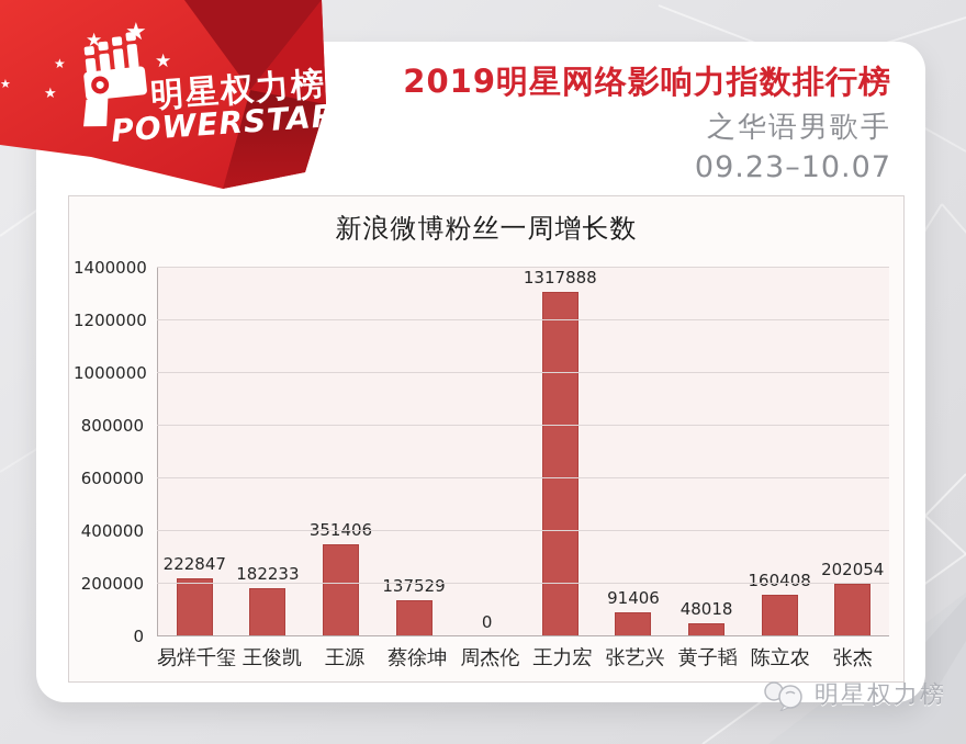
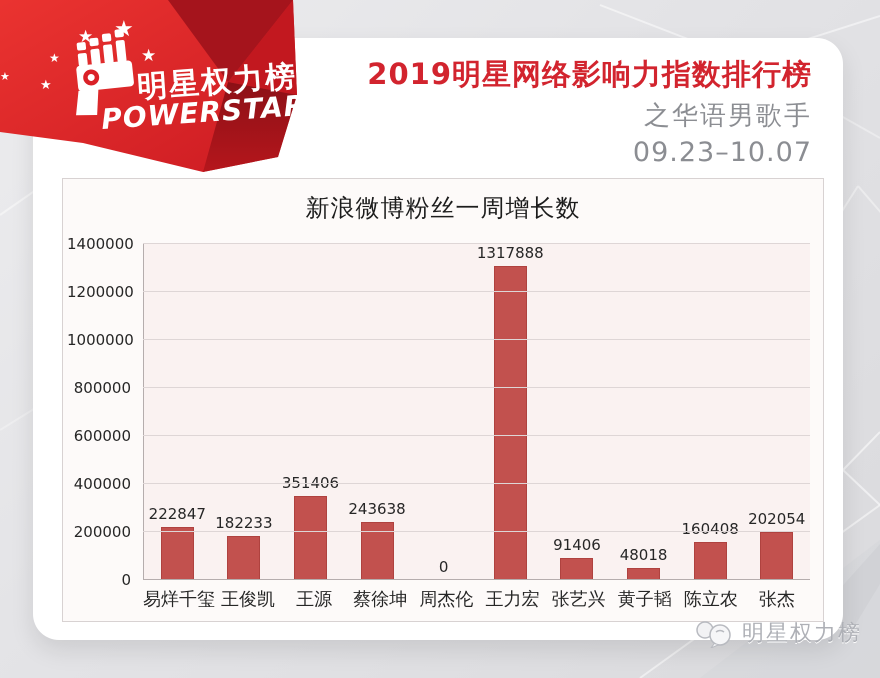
蔡徐坤: 137529 -> 243638
